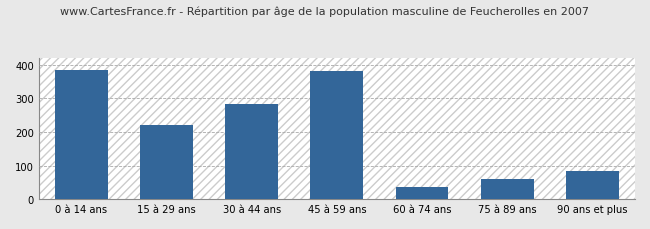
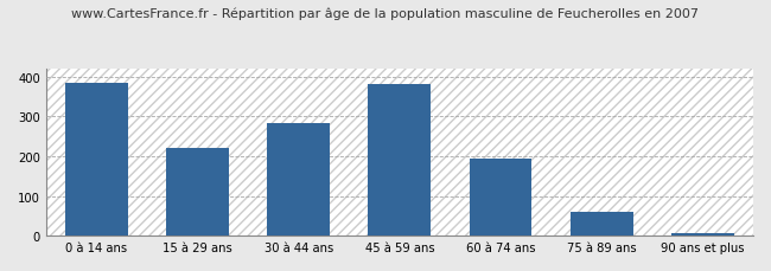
60 à 74 ans: 35 -> 193
90 ans et plus: 85 -> 5
